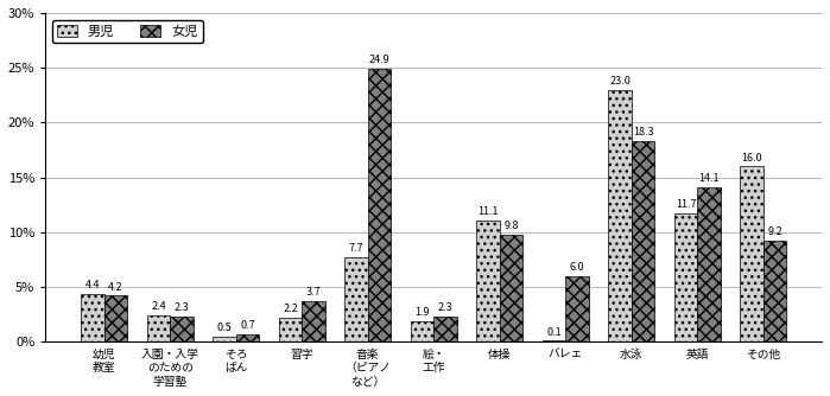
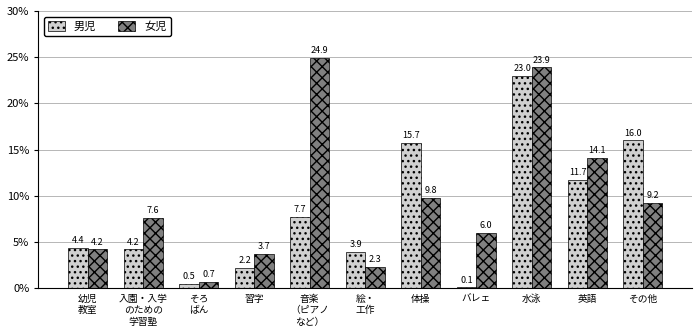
男児/入園・入学 のための 学習塾: 2.4 -> 4.2
女児/入園・入学 のための 学習塾: 2.3 -> 7.6
男児/絵・ 工作: 1.9 -> 3.9
男児/体操: 11.1 -> 15.7
女児/水泳: 18.3 -> 23.9
